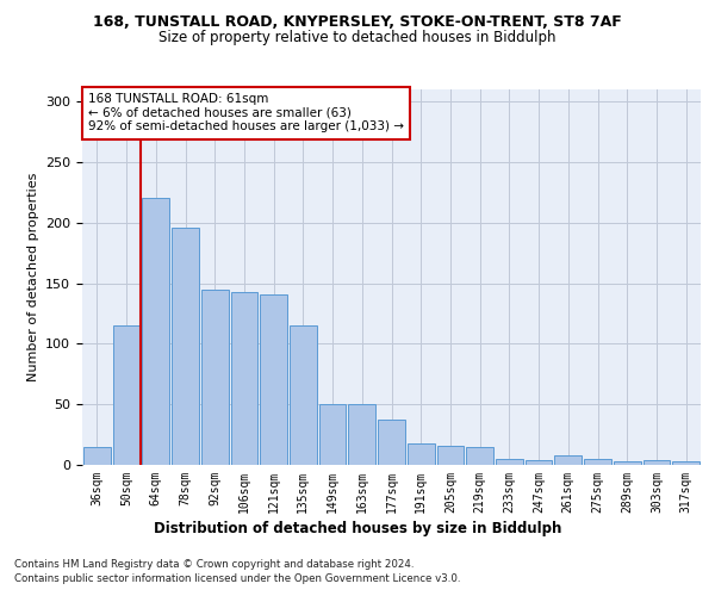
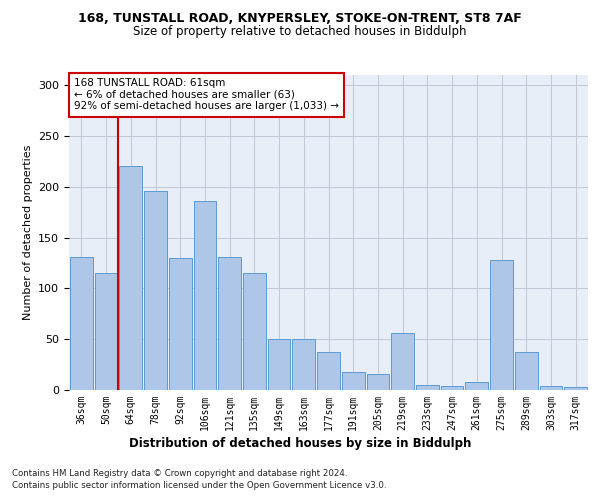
36sqm: 15 -> 131
92sqm: 145 -> 130
106sqm: 143 -> 186
121sqm: 141 -> 131
219sqm: 15 -> 56
275sqm: 5 -> 128
289sqm: 3 -> 37
